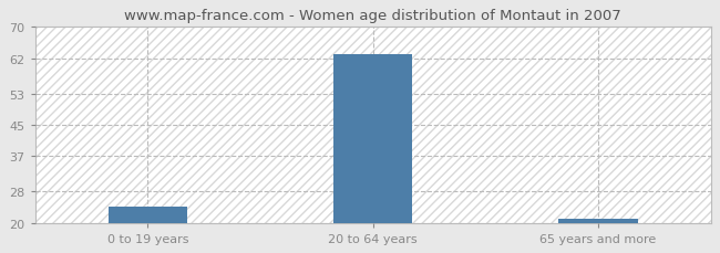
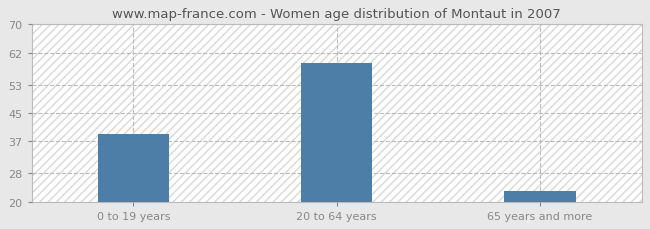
0 to 19 years: 24 -> 39
20 to 64 years: 63 -> 59
65 years and more: 21 -> 23
